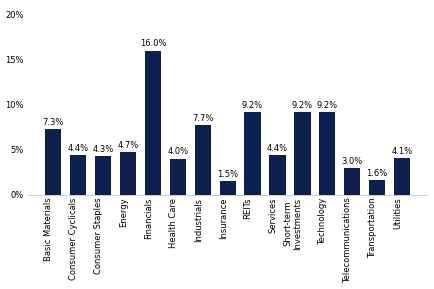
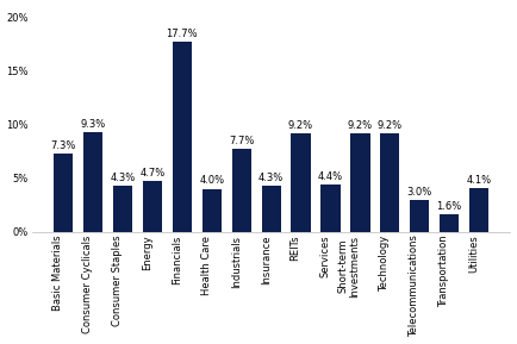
Consumer Cyclicals: 4.4% -> 9.3%
Financials: 16.0% -> 17.7%
Insurance: 1.5% -> 4.3%
